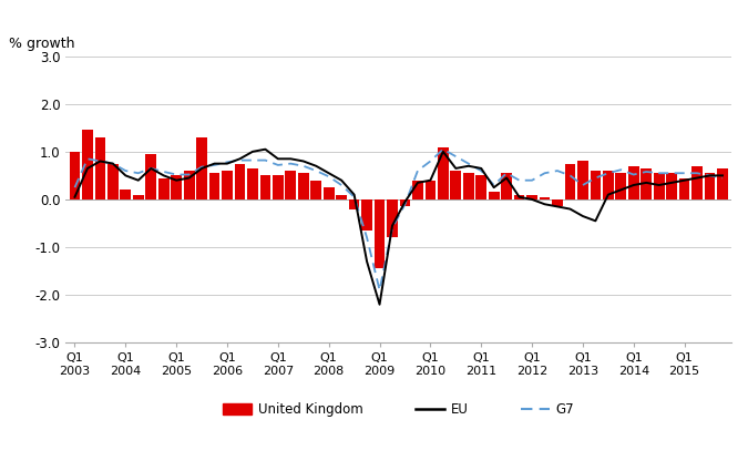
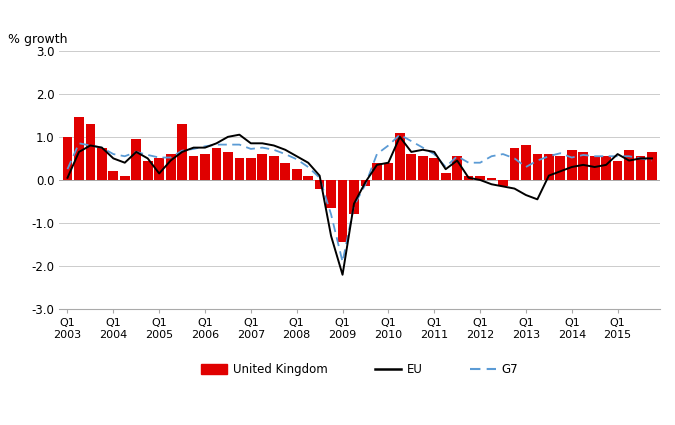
EU/Q1 2005: 0.40 -> 0.15
EU/Q1 2015: 0.40 -> 0.60
